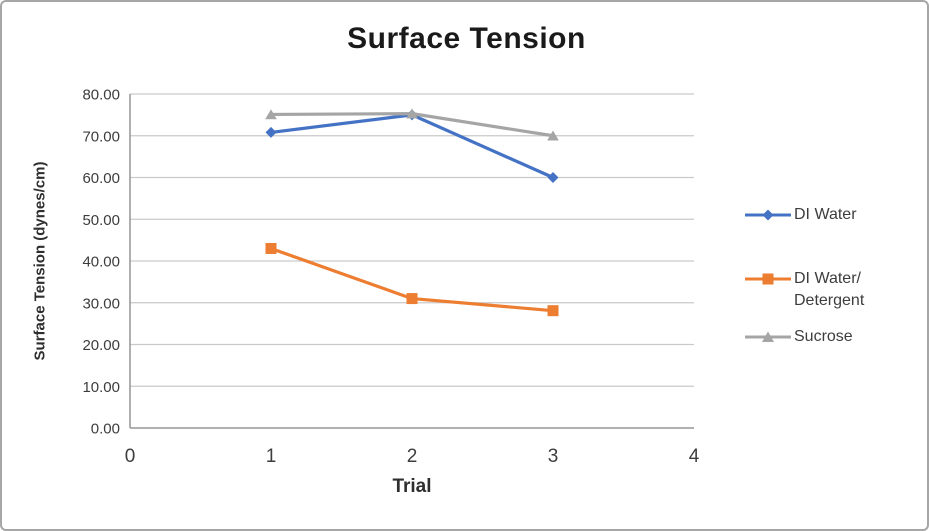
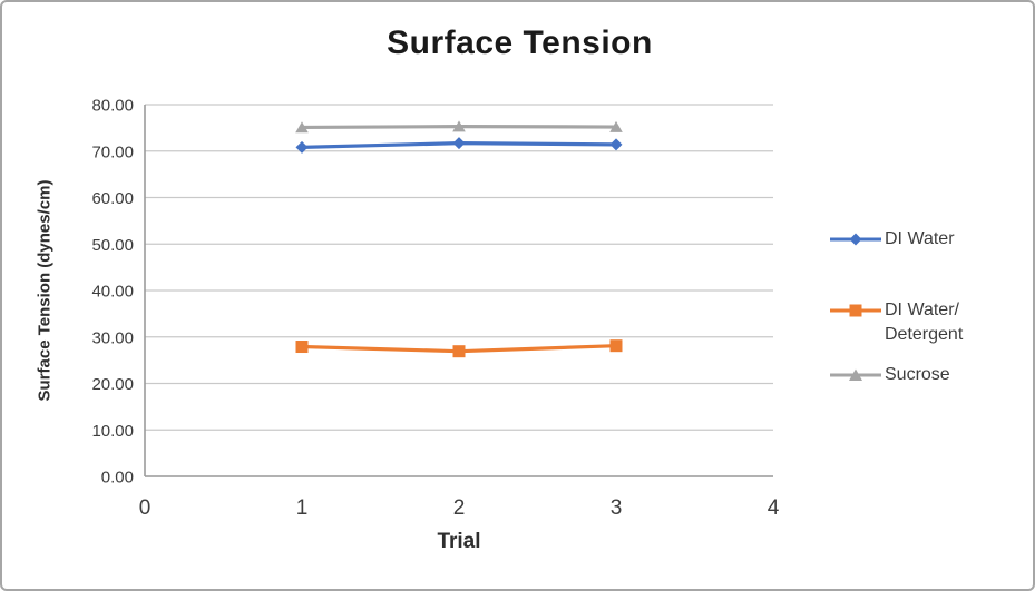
DI Water/Detergent/1: 43 -> 28
DI Water/2: 75 -> 72
DI Water/Detergent/2: 31 -> 27
DI Water/3: 60 -> 71
Sucrose/3: 70 -> 75
